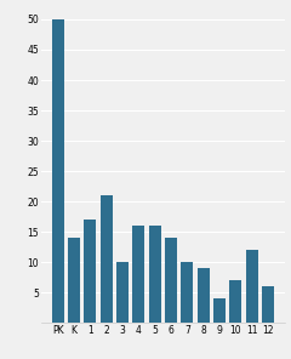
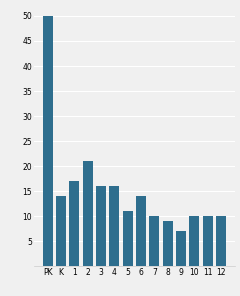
3: 10 -> 16
5: 16 -> 11
9: 4 -> 7
10: 7 -> 10
11: 12 -> 10
12: 6 -> 10
